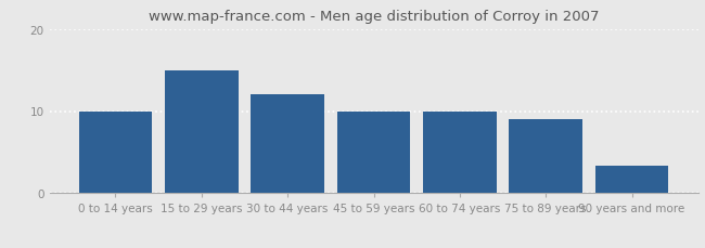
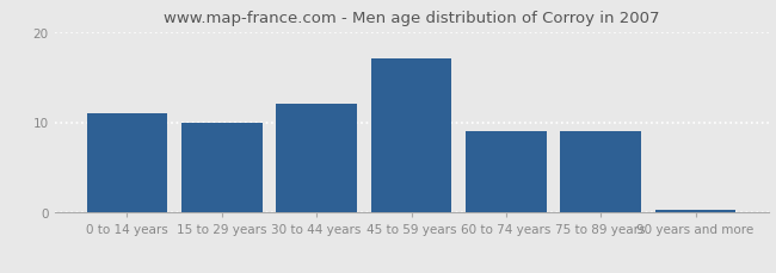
0 to 14 years: 10.0 -> 11.0
15 to 29 years: 15.0 -> 10.0
45 to 59 years: 10.0 -> 17.0
60 to 74 years: 10.0 -> 9.0
90 years and more: 3.4 -> 0.3
